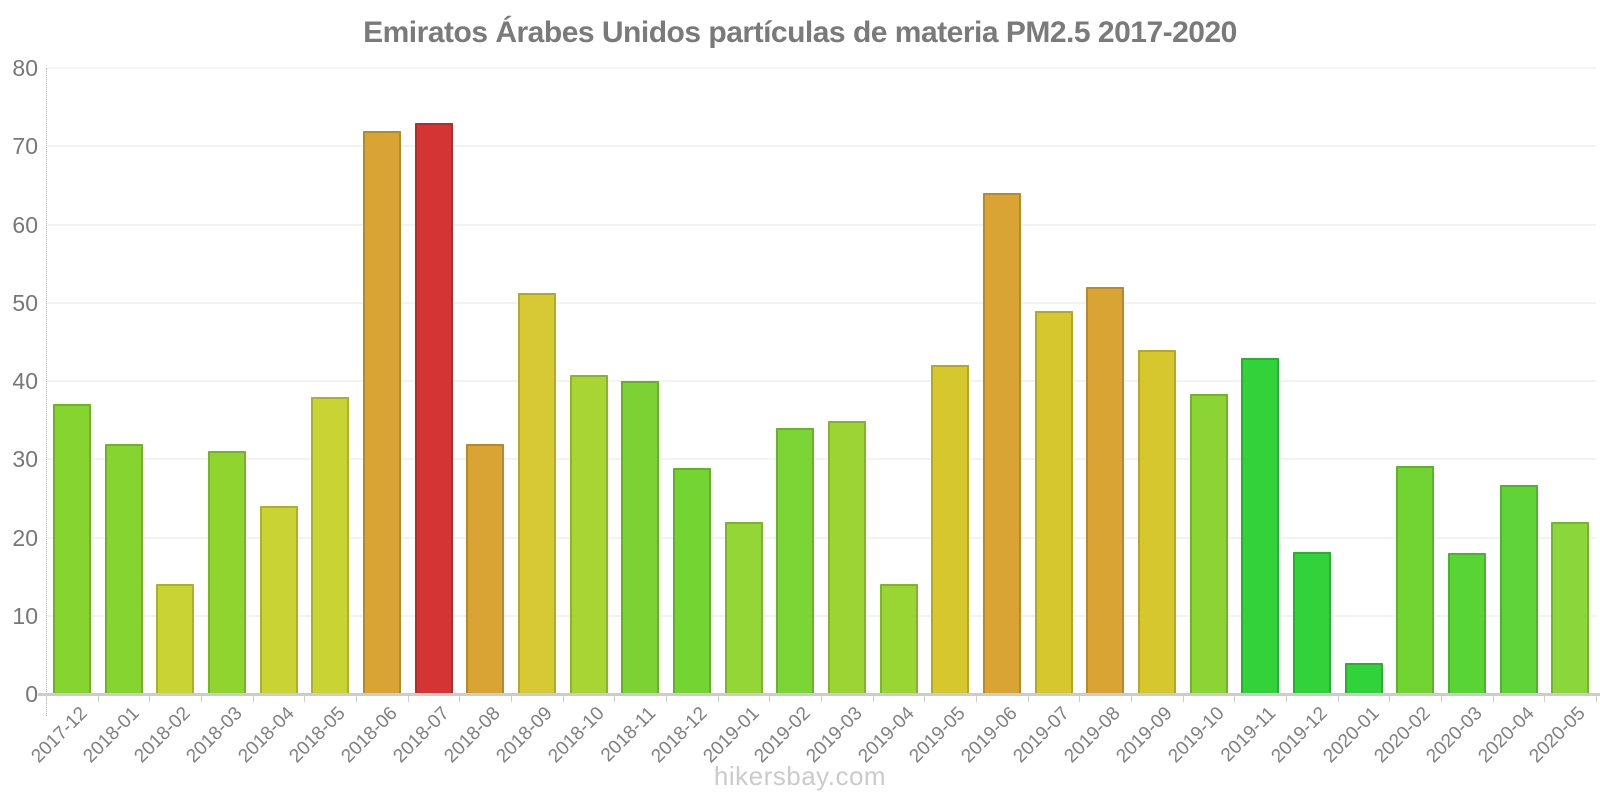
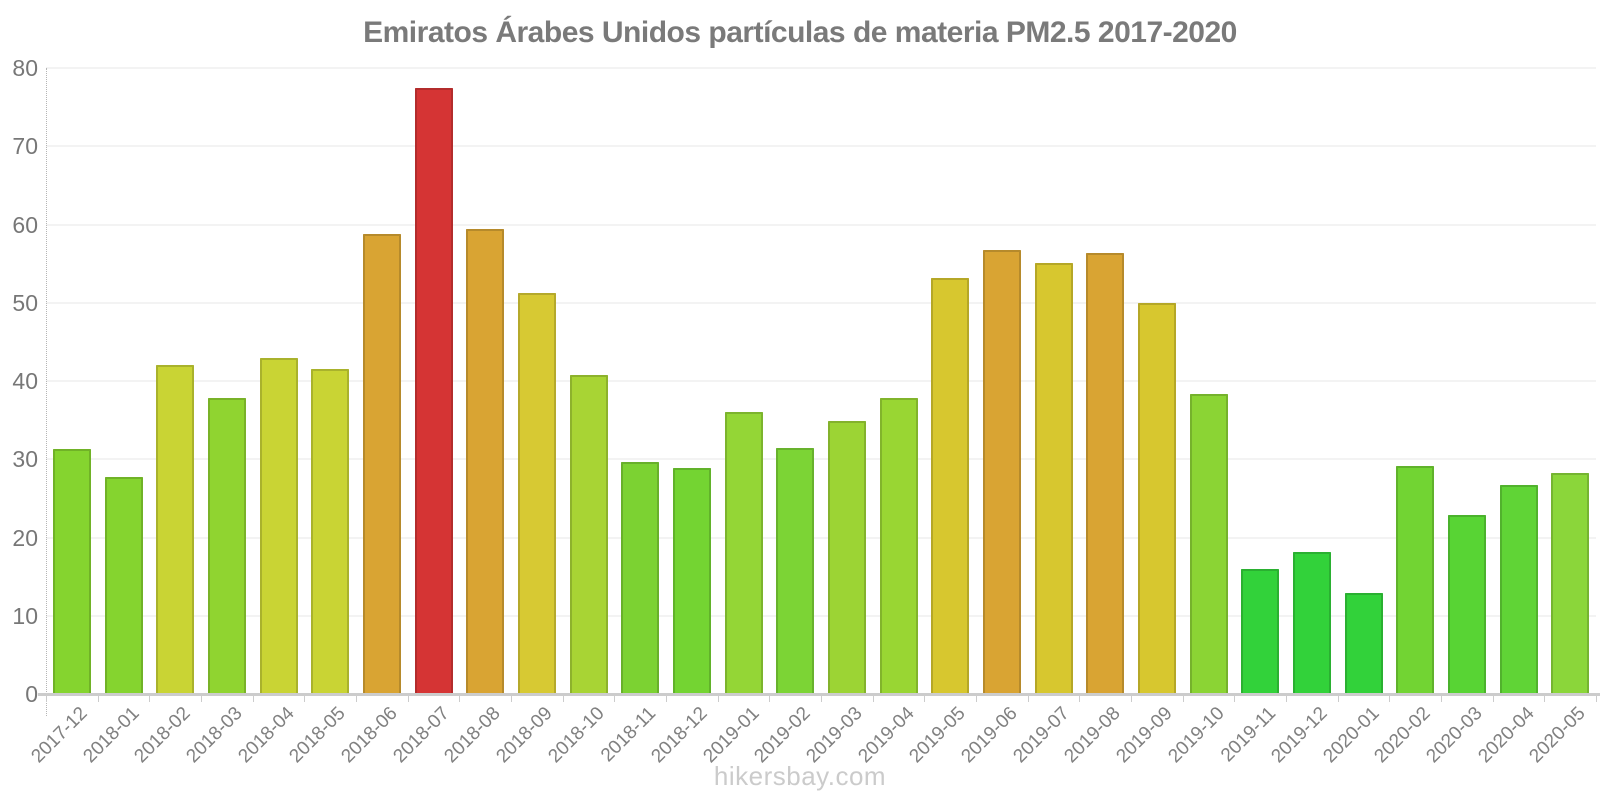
2017-12: 37 -> 31
2018-01: 32 -> 28
2018-02: 14 -> 42
2018-03: 31 -> 38
2018-04: 24 -> 43
2018-05: 38 -> 42
2018-06: 72 -> 59
2018-07: 73 -> 78
2018-08: 32 -> 59
2018-11: 40 -> 30
2019-01: 22 -> 36
2019-02: 34 -> 32
2019-04: 14 -> 38
2019-05: 42 -> 53
2019-06: 64 -> 57
2019-07: 49 -> 55
2019-08: 52 -> 56
2019-09: 44 -> 50
2019-11: 43 -> 16
2020-01: 4 -> 13
2020-03: 18 -> 23
2020-05: 22 -> 28
